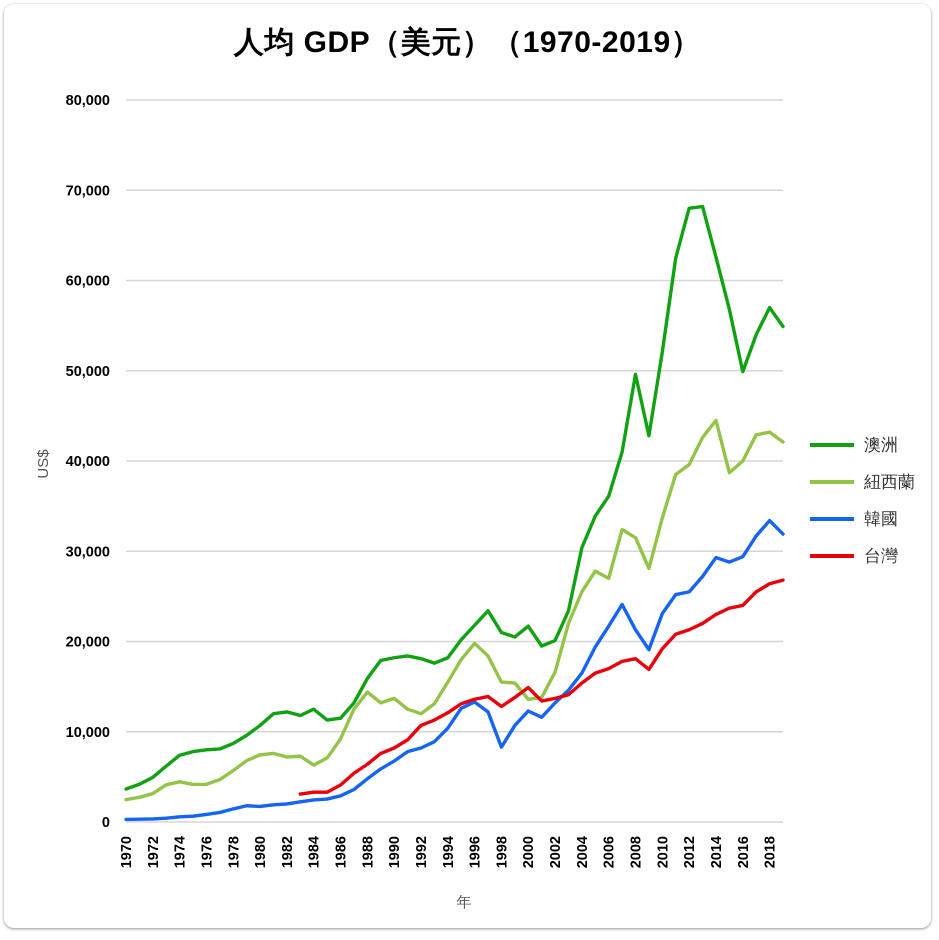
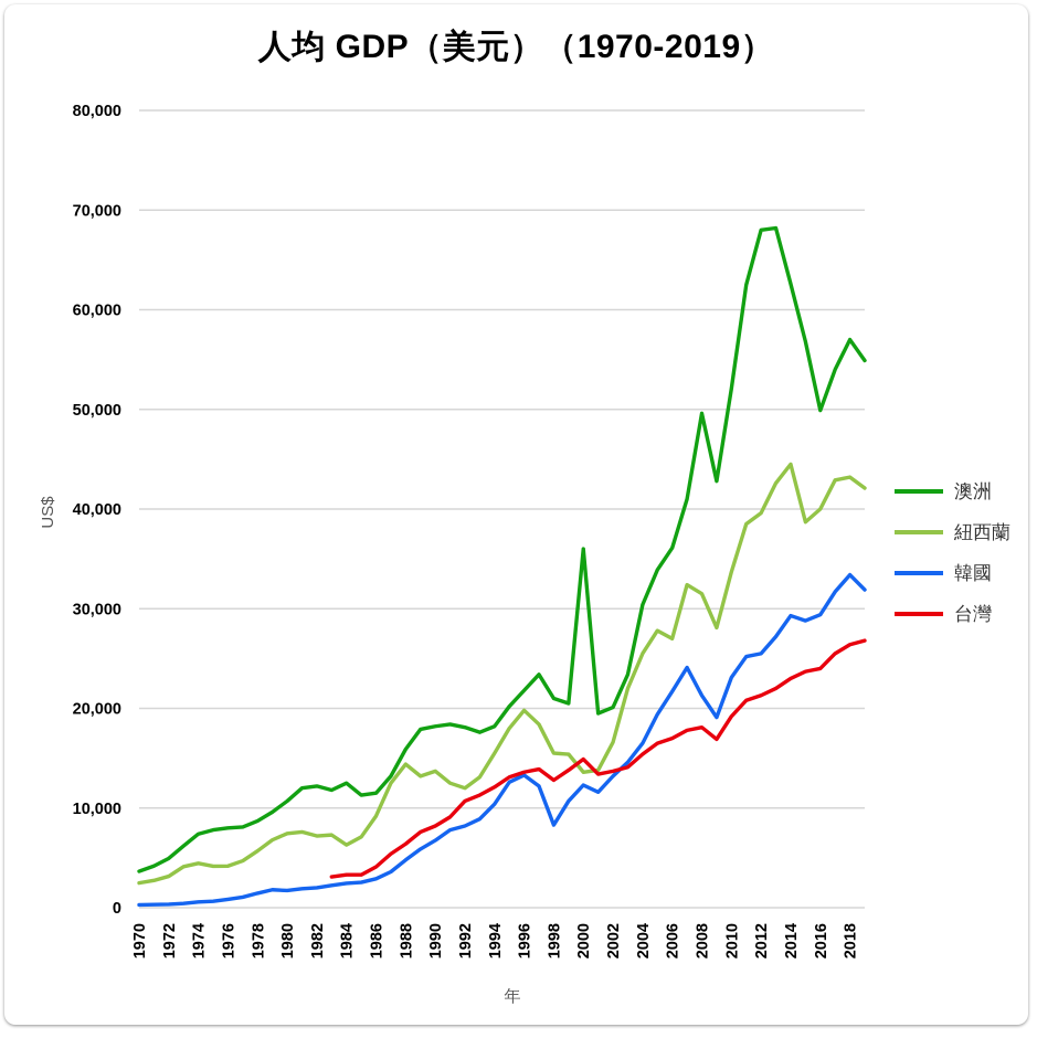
澳洲/2000: 22000 -> 36000
